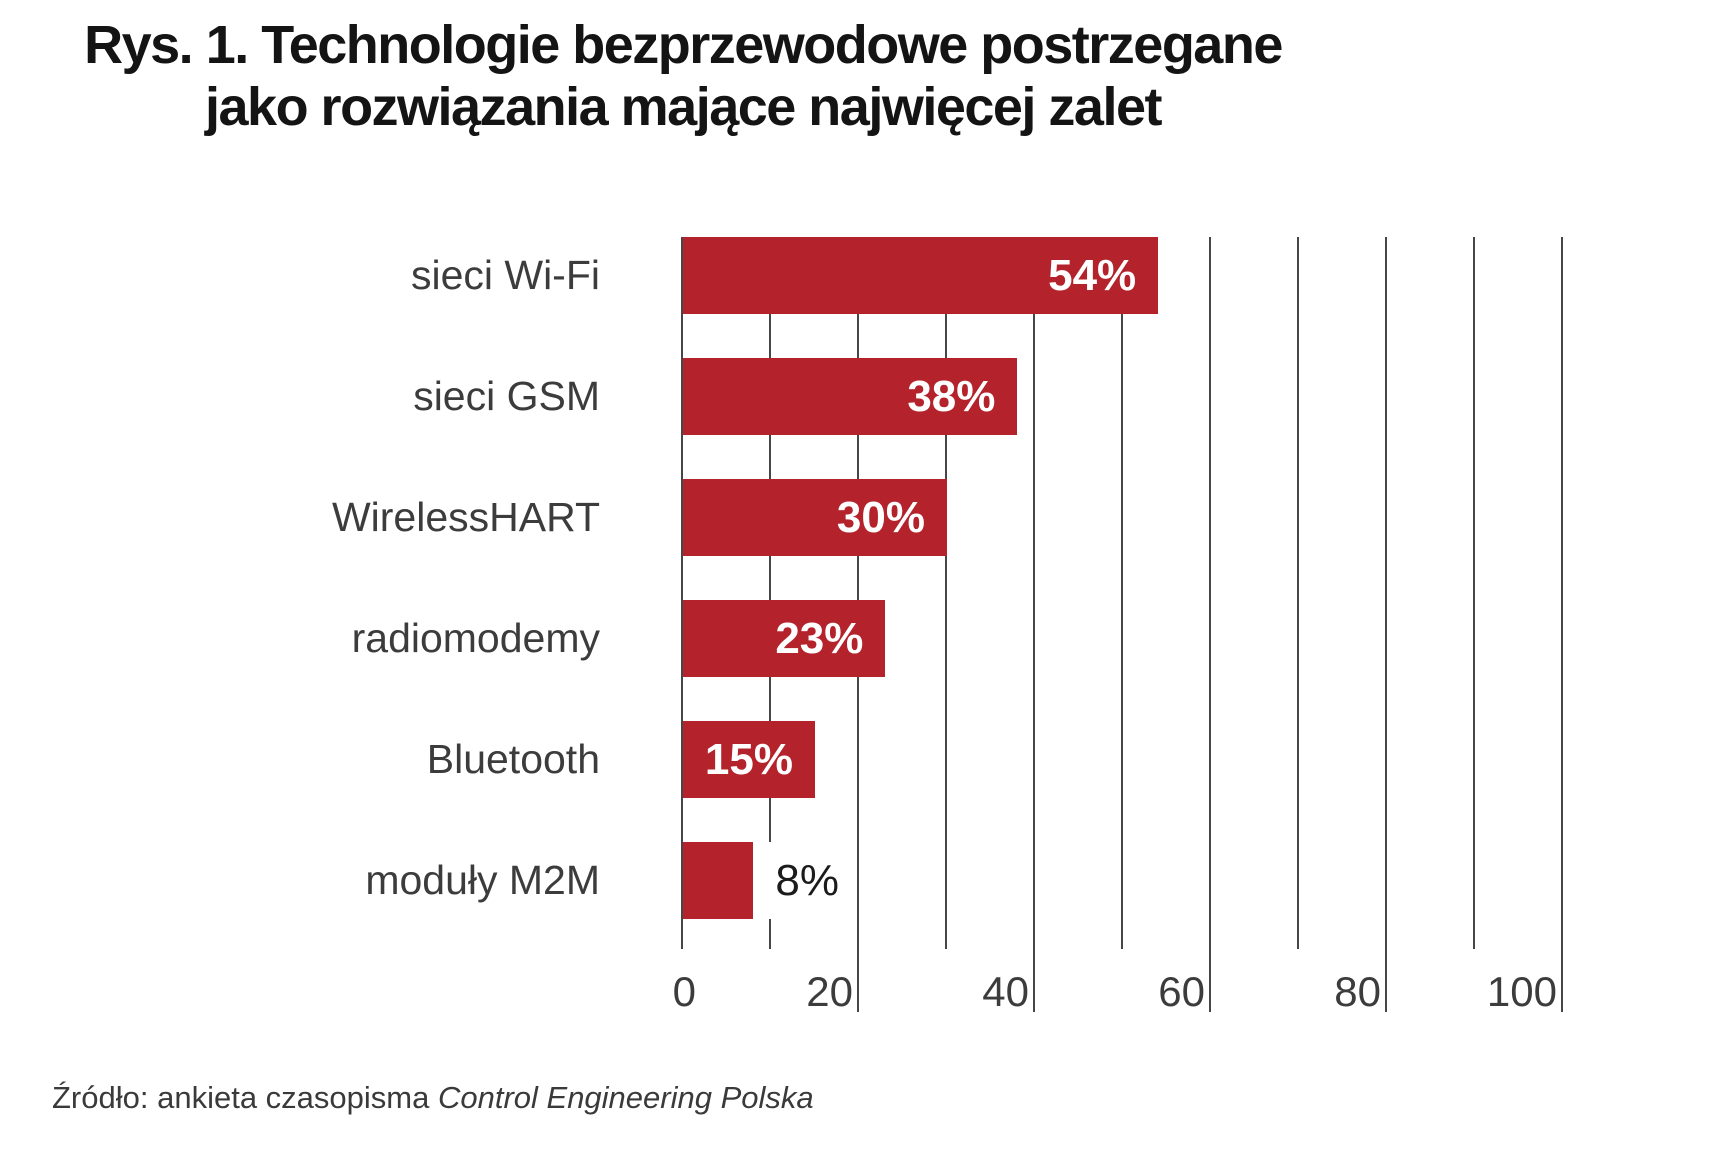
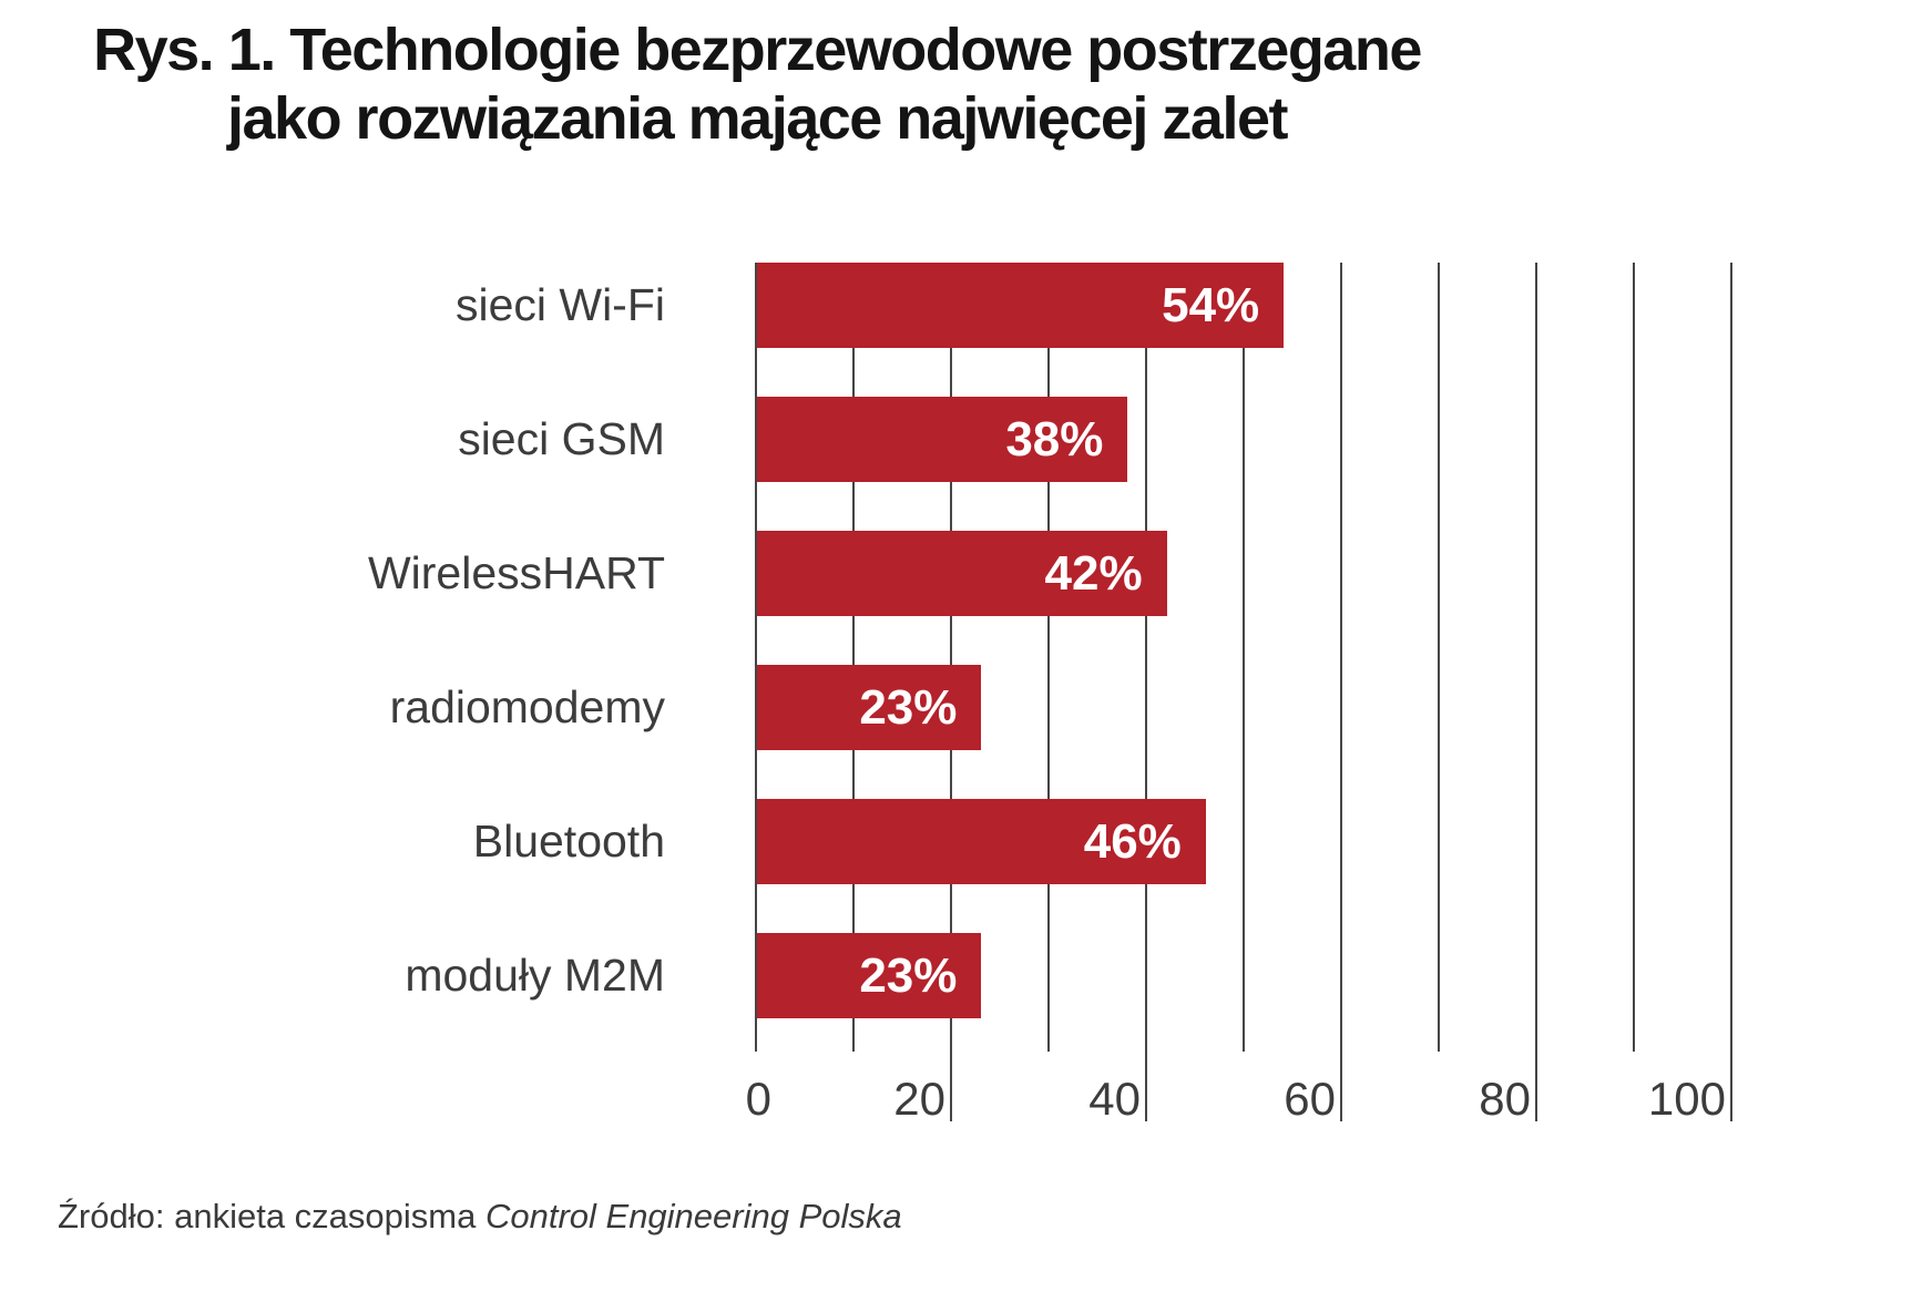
WirelessHART: 30% -> 42%
Bluetooth: 15% -> 46%
moduły M2M: 8% -> 23%
